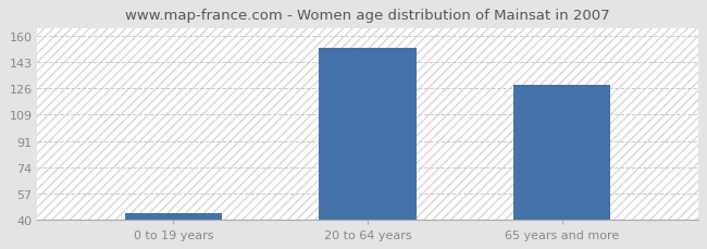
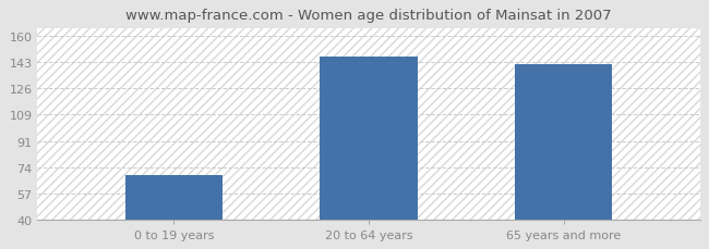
0 to 19 years: 44 -> 69
20 to 64 years: 152 -> 146
65 years and more: 128 -> 141
